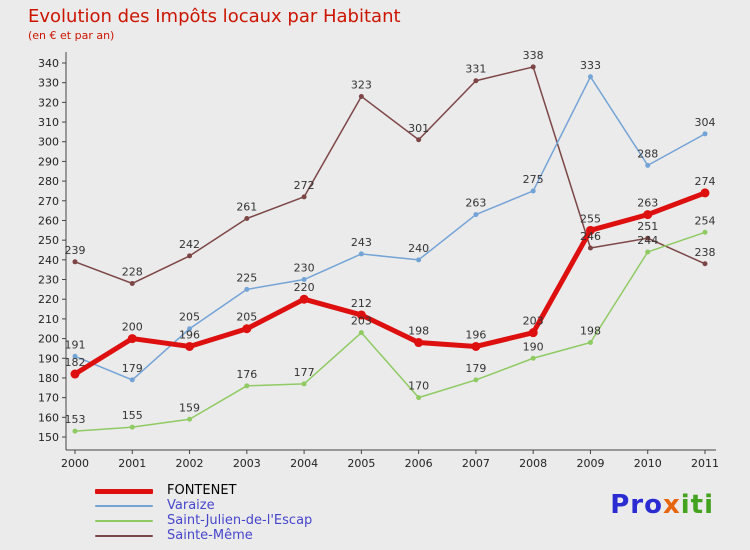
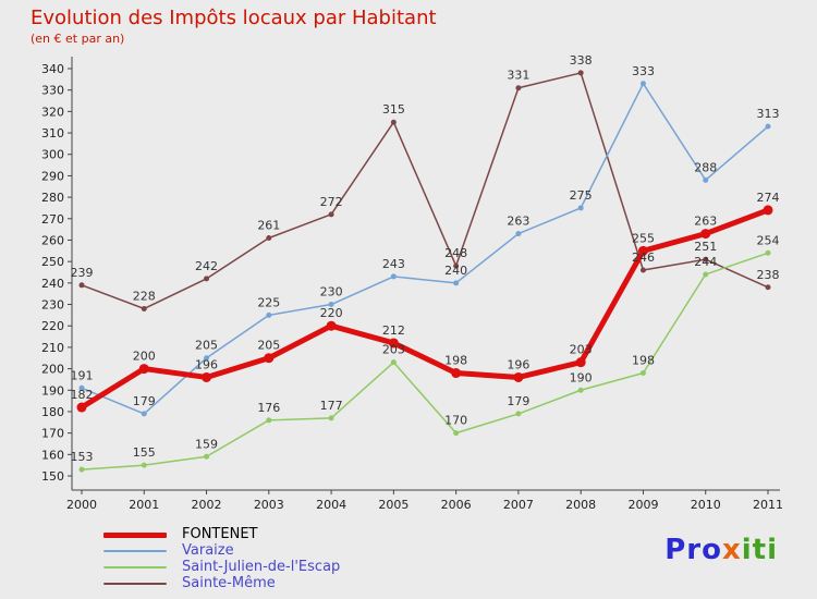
Sainte-Même/2005: 323 -> 315
Sainte-Même/2006: 301 -> 248
Varaize/2011: 304 -> 313
